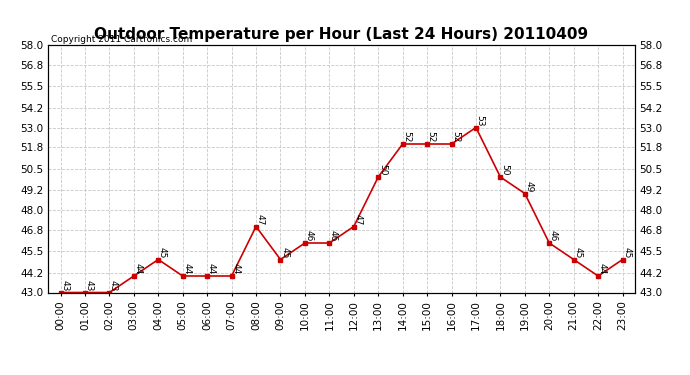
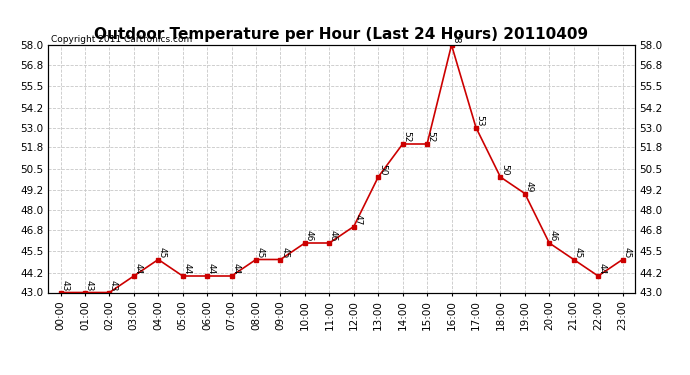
08:00: 47 -> 45
16:00: 52 -> 58
